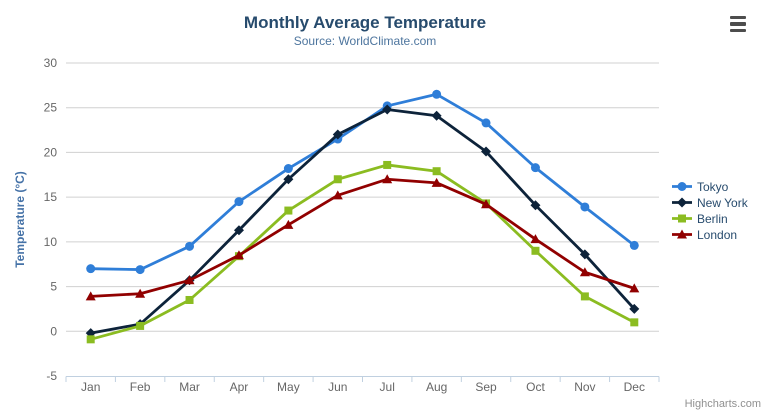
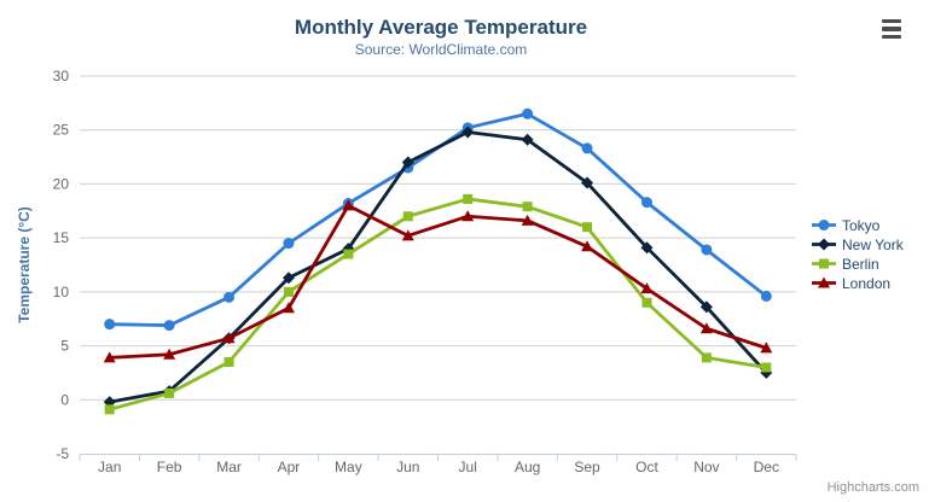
Berlin/Apr: 8 -> 10
New York/May: 17 -> 14
London/May: 12 -> 18
Berlin/Sep: 14 -> 16
Berlin/Dec: 1 -> 3
